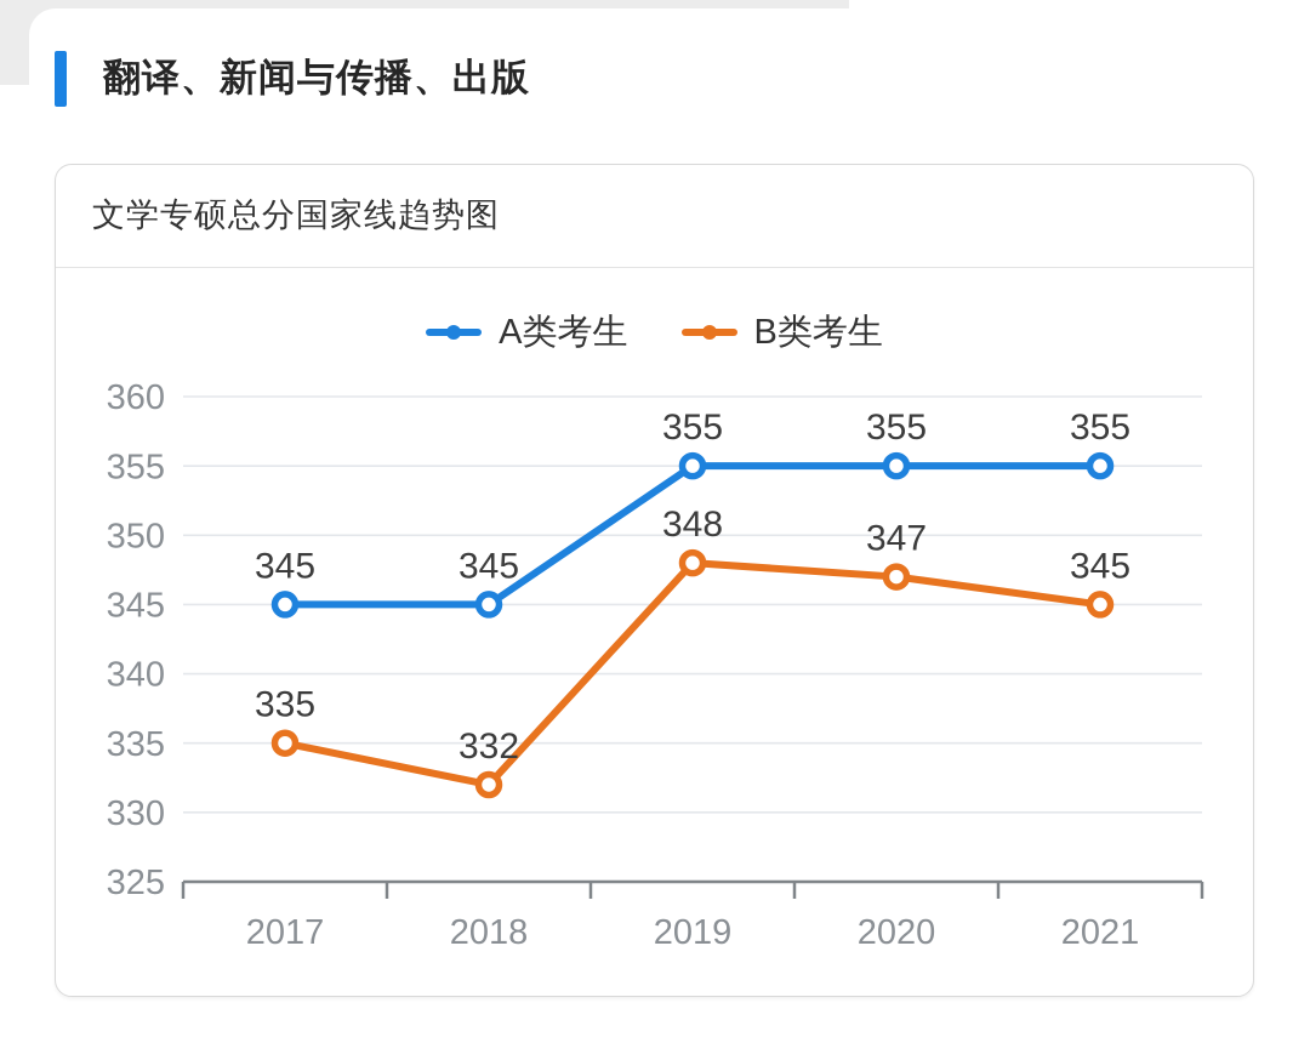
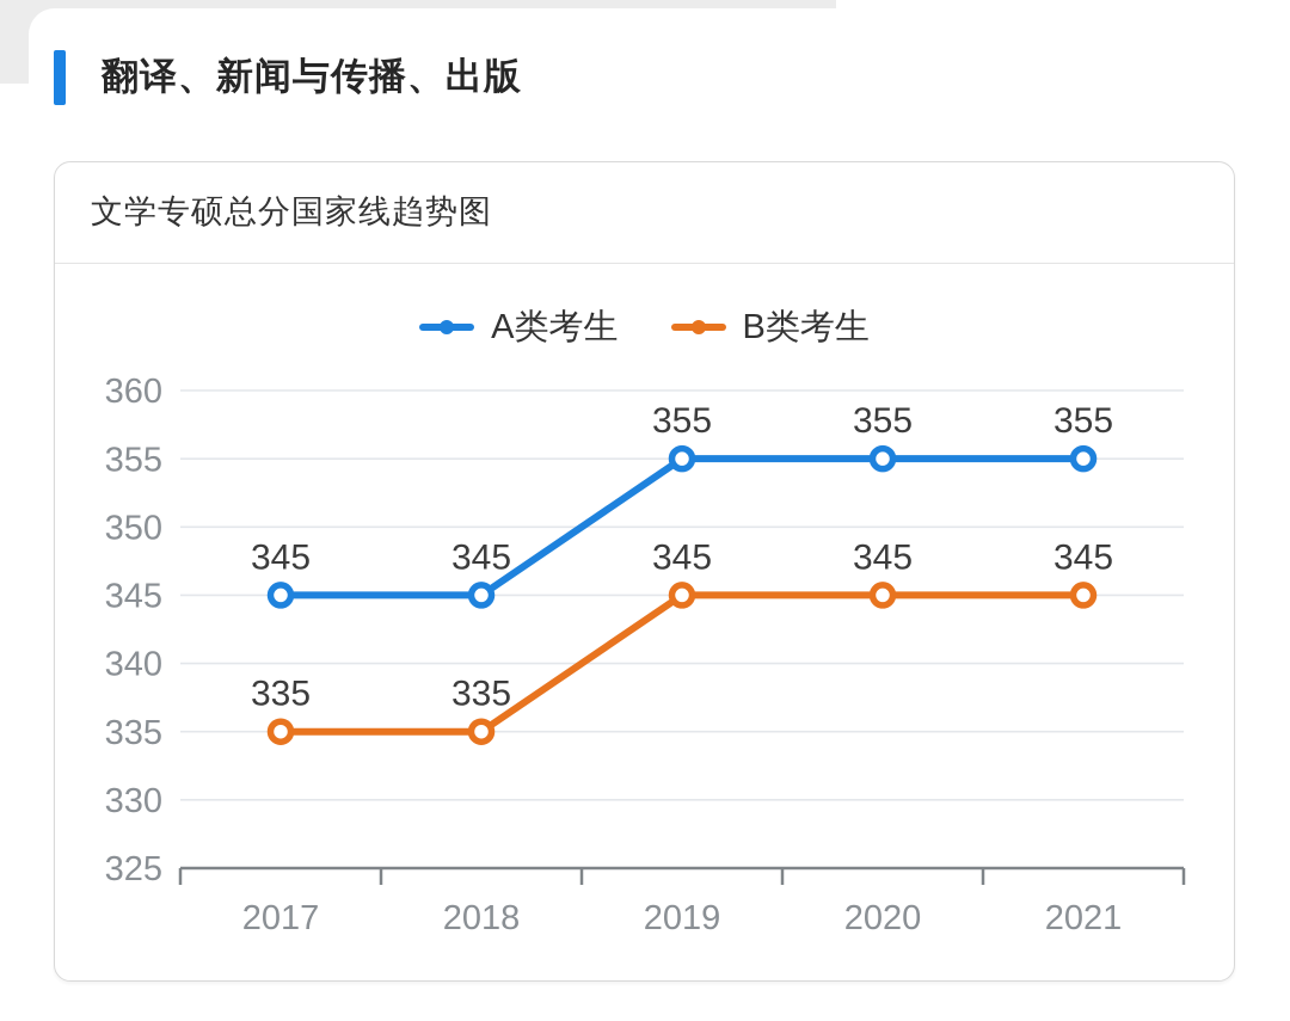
B类考生/2018: 332 -> 335
B类考生/2019: 348 -> 345
B类考生/2020: 347 -> 345
